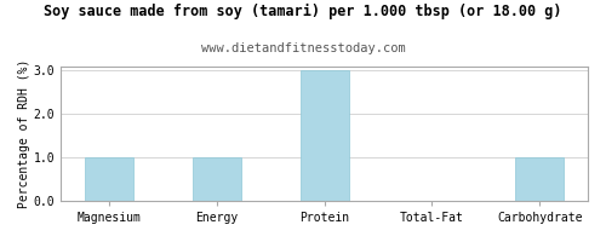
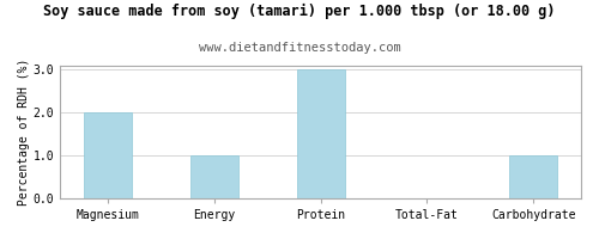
Magnesium: 1 -> 2
